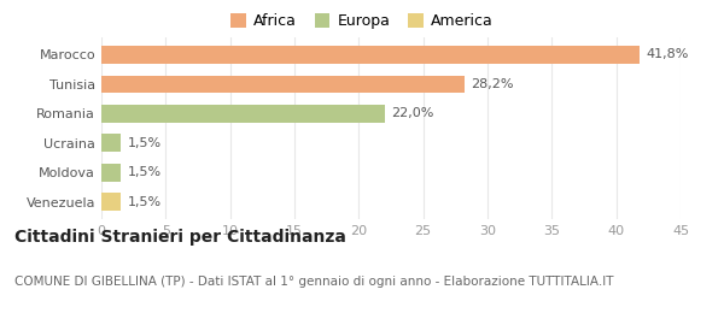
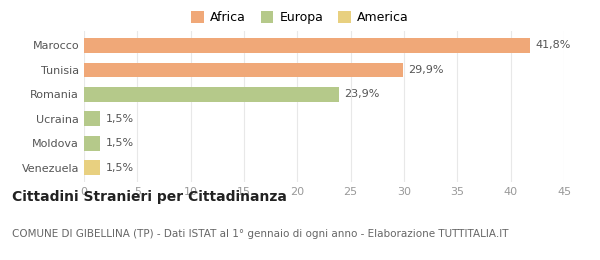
Tunisia: 28,2% -> 29,9%
Romania: 22,0% -> 23,9%
